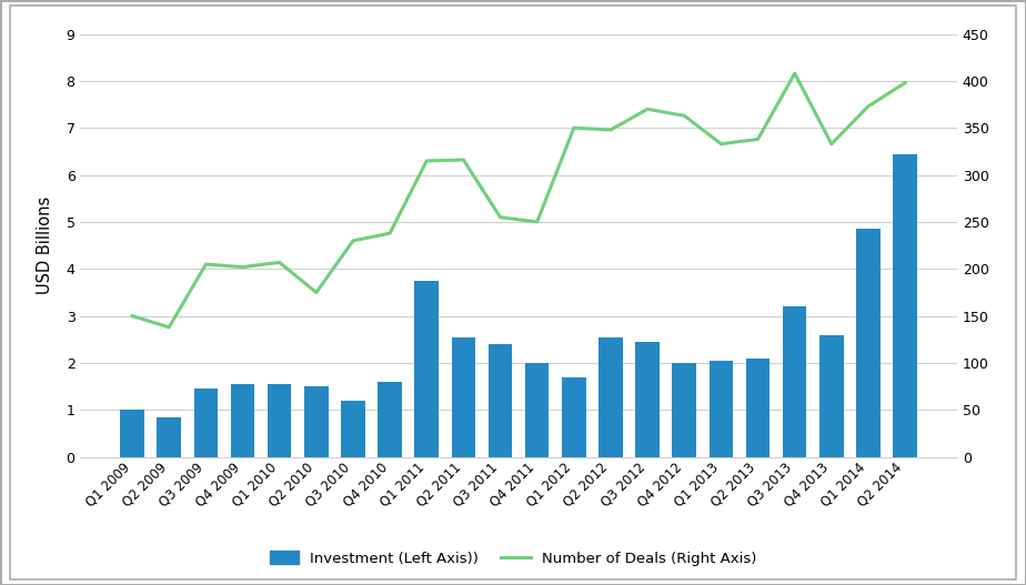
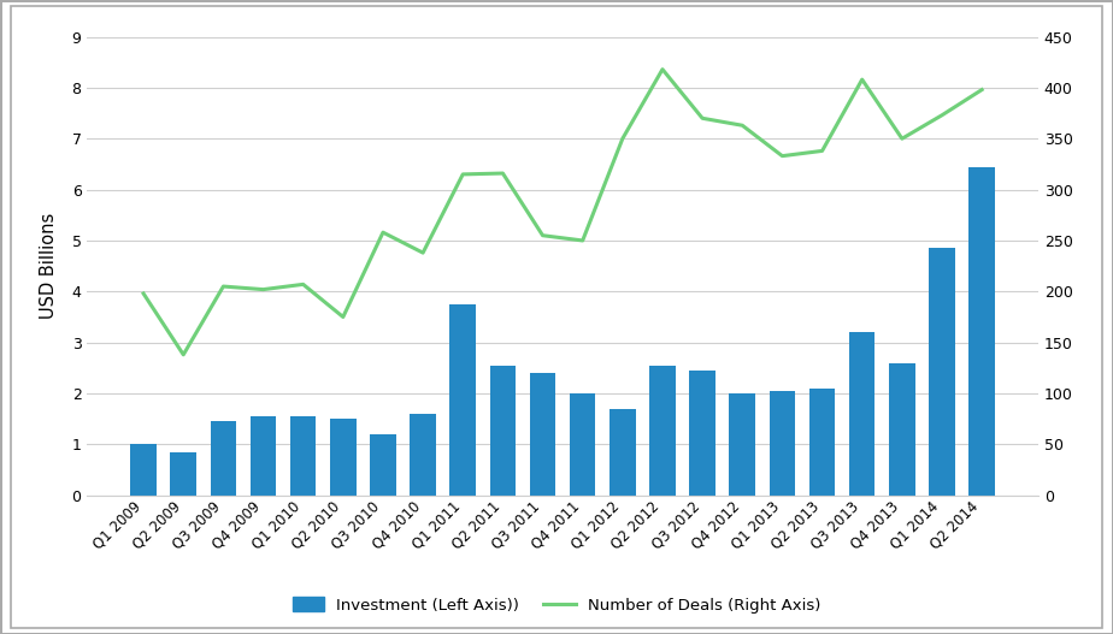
Number of Deals (Right Axis)/Q1 2009: 150 -> 198
Number of Deals (Right Axis)/Q3 2010: 230 -> 258
Number of Deals (Right Axis)/Q2 2012: 348 -> 418
Number of Deals (Right Axis)/Q4 2013: 333 -> 350
